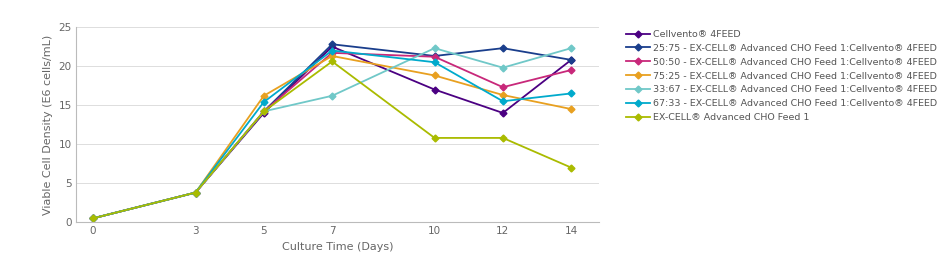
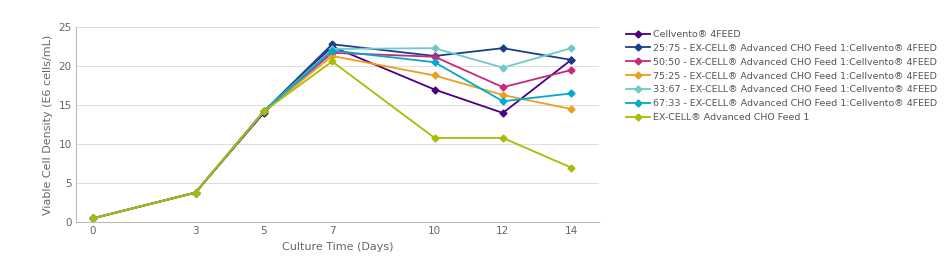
75:25 - EX-CELL® Advanced CHO Feed 1:Cellvento® 4FEED/5: 16.2 -> 14.2
67:33 - EX-CELL® Advanced CHO Feed 1:Cellvento® 4FEED/5: 15.4 -> 14.2
33:67 - EX-CELL® Advanced CHO Feed 1:Cellvento® 4FEED/7: 16.2 -> 22.2
